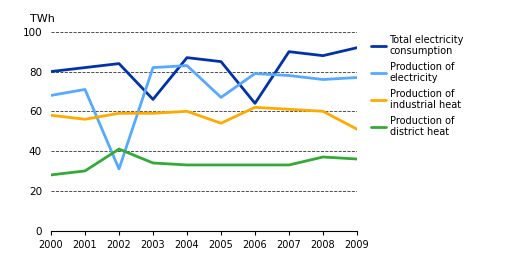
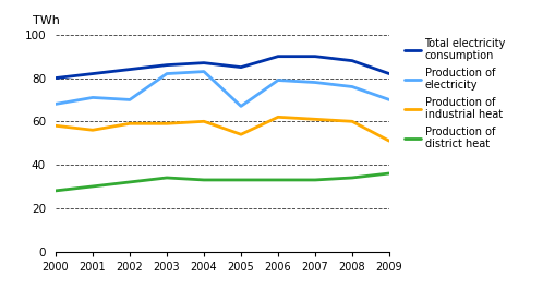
Production of electricity/2002: 31 -> 70
Production of district heat/2002: 41 -> 32
Total electricity consumption/2003: 66 -> 86
Total electricity consumption/2006: 64 -> 90
Production of district heat/2008: 37 -> 34
Total electricity consumption/2009: 92 -> 82
Production of electricity/2009: 77 -> 70
